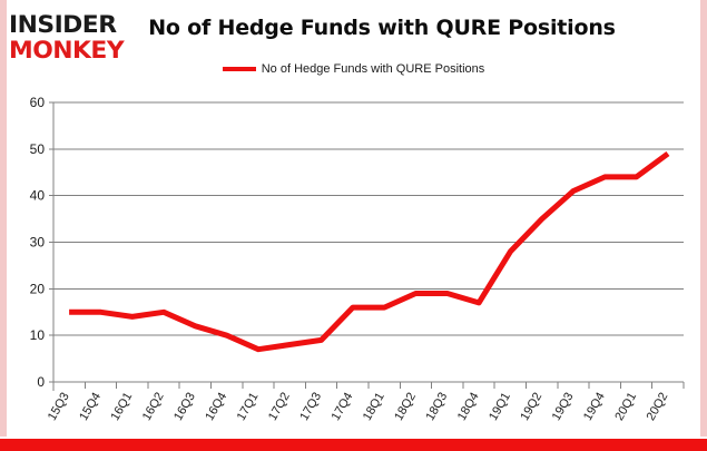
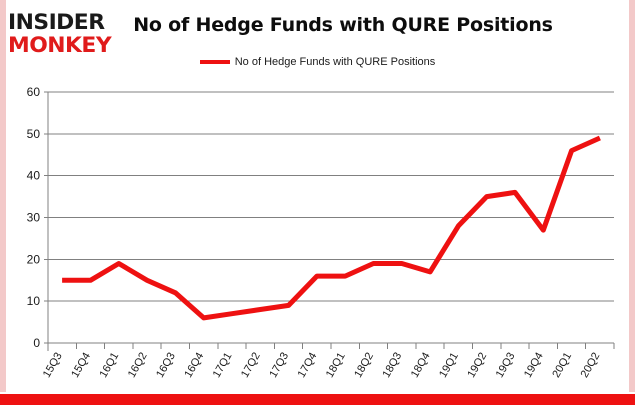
16Q1: 14 -> 19
16Q4: 10 -> 6
19Q3: 41 -> 36
19Q4: 44 -> 27
20Q1: 44 -> 46
